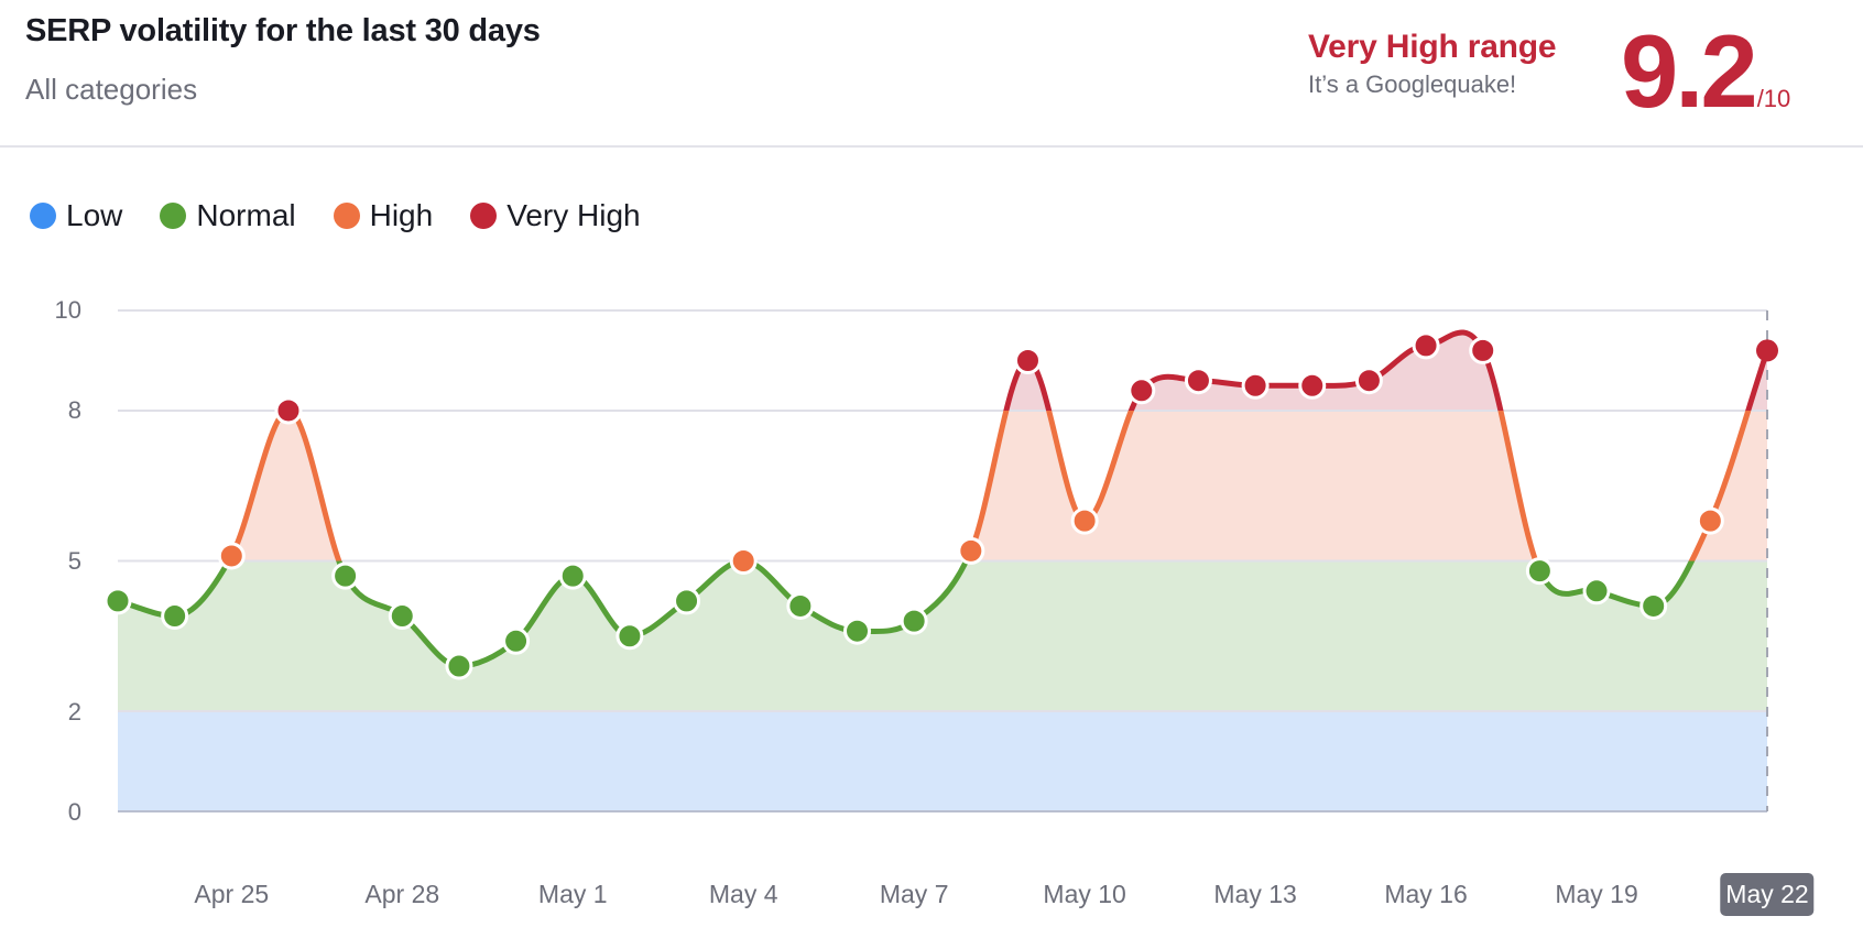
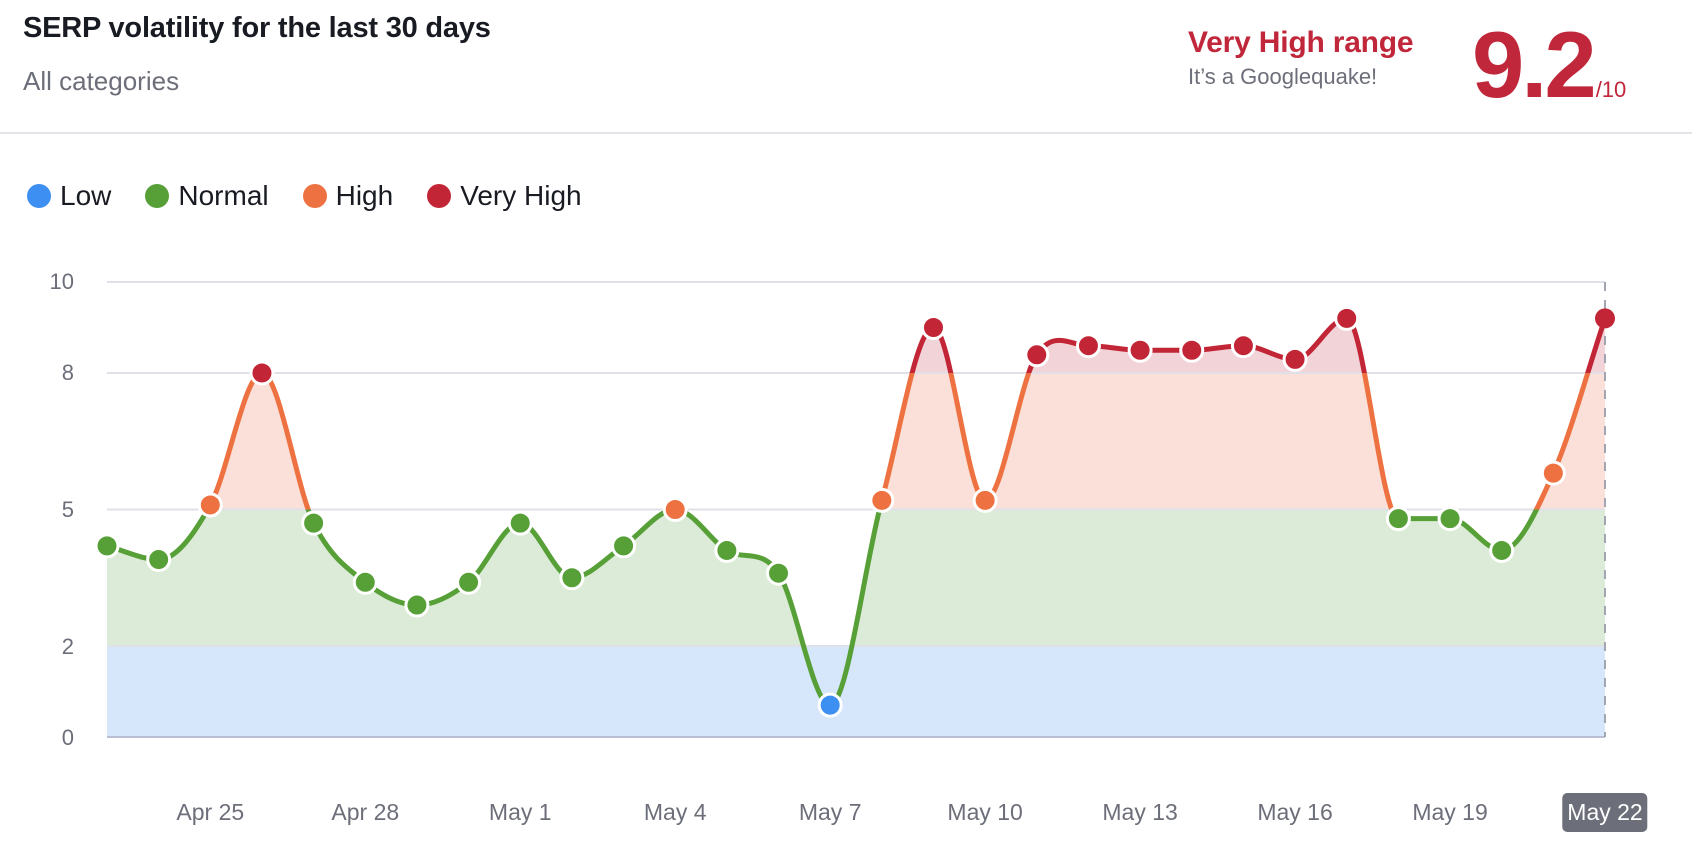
Apr 28: 3.9 -> 3.4
May 7: 3.8 -> 0.7
May 10: 5.8 -> 5.2
May 16: 9.3 -> 8.3
May 19: 4.4 -> 4.8
